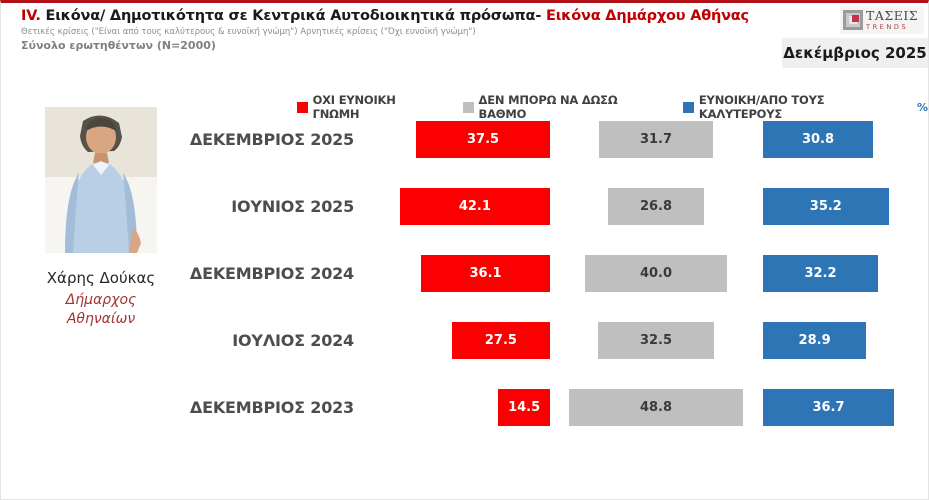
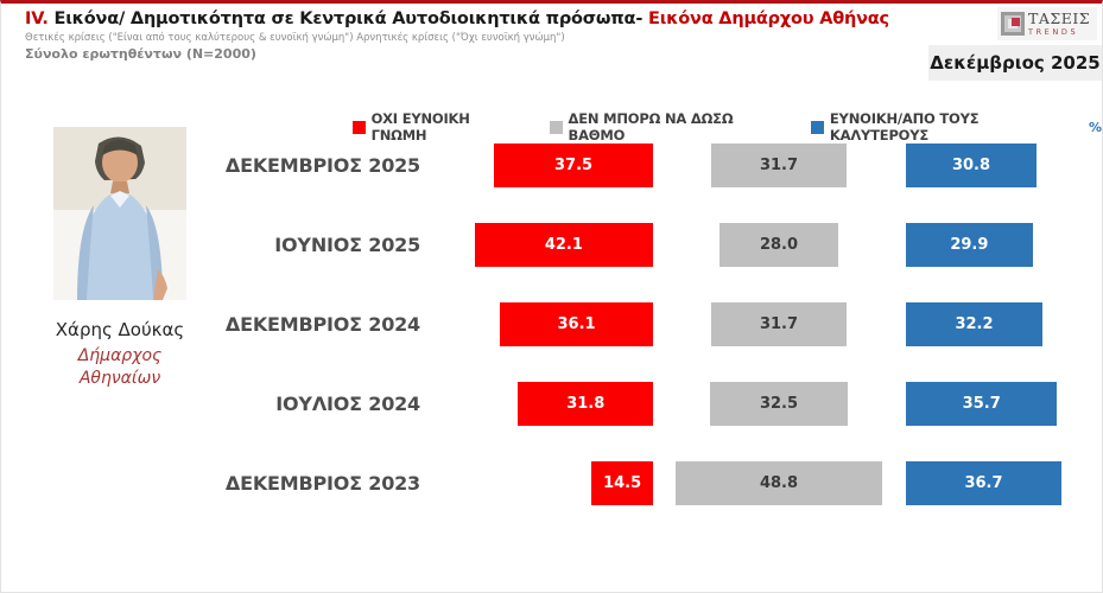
ΔΕΝ ΜΠΟΡΩ ΝΑ ΔΩΣΩ ΒΑΘΜΟ/ΙΟΥΝΙΟΣ 2025: 26.8 -> 28.0
ΕΥΝΟΙΚΗ/ΑΠΟ ΤΟΥΣ ΚΑΛΥΤΕΡΟΥΣ/ΙΟΥΝΙΟΣ 2025: 35.2 -> 29.9
ΔΕΝ ΜΠΟΡΩ ΝΑ ΔΩΣΩ ΒΑΘΜΟ/ΔΕΚΕΜΒΡΙΟΣ 2024: 40.0 -> 31.7
ΟΧΙ ΕΥΝΟΙΚΗ ΓΝΩΜΗ/ΙΟΥΛΙΟΣ 2024: 27.5 -> 31.8
ΕΥΝΟΙΚΗ/ΑΠΟ ΤΟΥΣ ΚΑΛΥΤΕΡΟΥΣ/ΙΟΥΛΙΟΣ 2024: 28.9 -> 35.7
